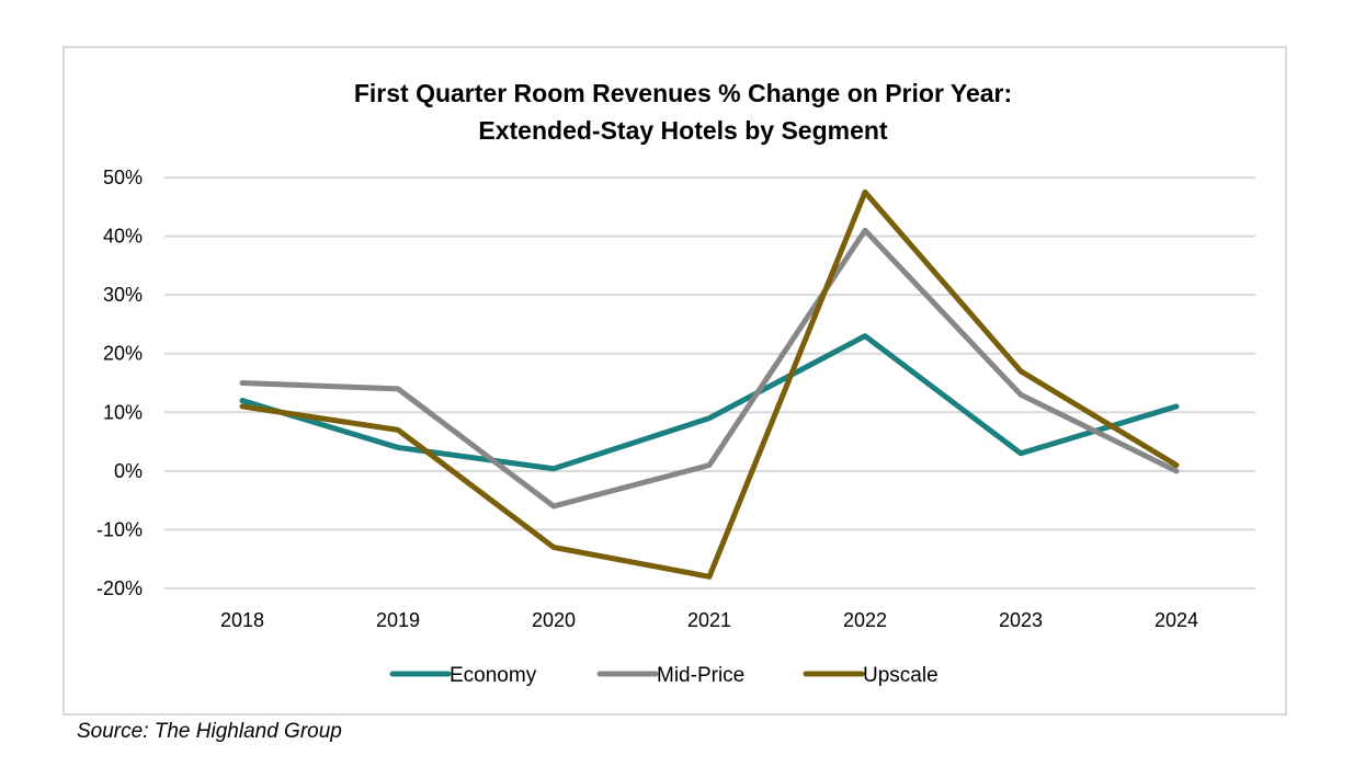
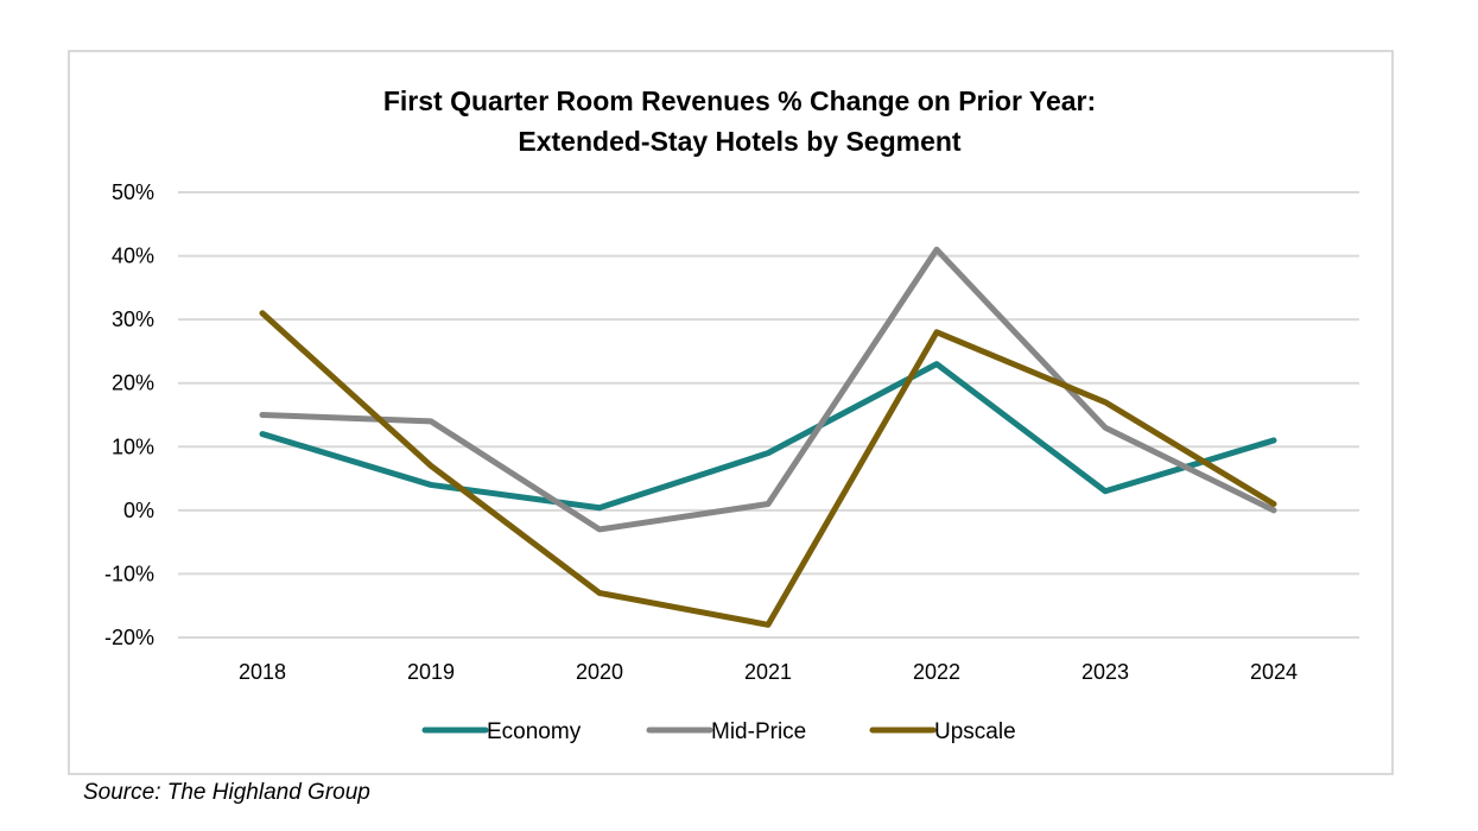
Upscale/2018: 11% -> 31%
Mid-Price/2020: -6% -> -3%
Upscale/2022: 48% -> 28%
